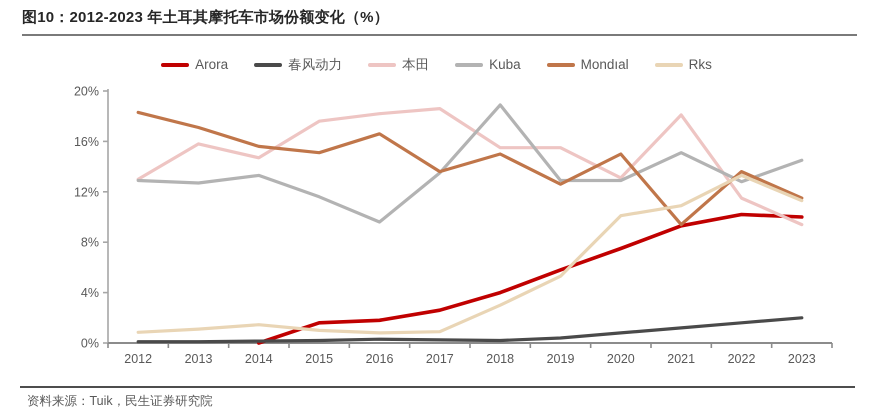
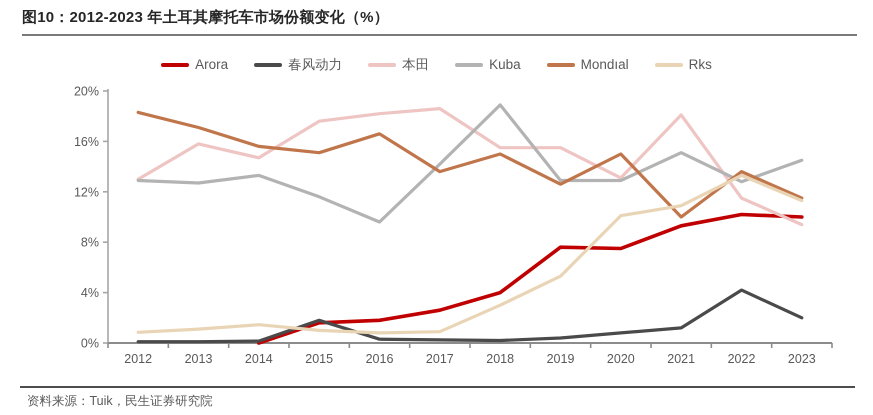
春风动力/2015: 0.2% -> 1.8%
Kuba/2017: 13.5% -> 14.2%
Arora/2019: 5.8% -> 7.6%
Mondıal/2021: 9.4% -> 10.0%
春风动力/2022: 1.6% -> 4.2%
